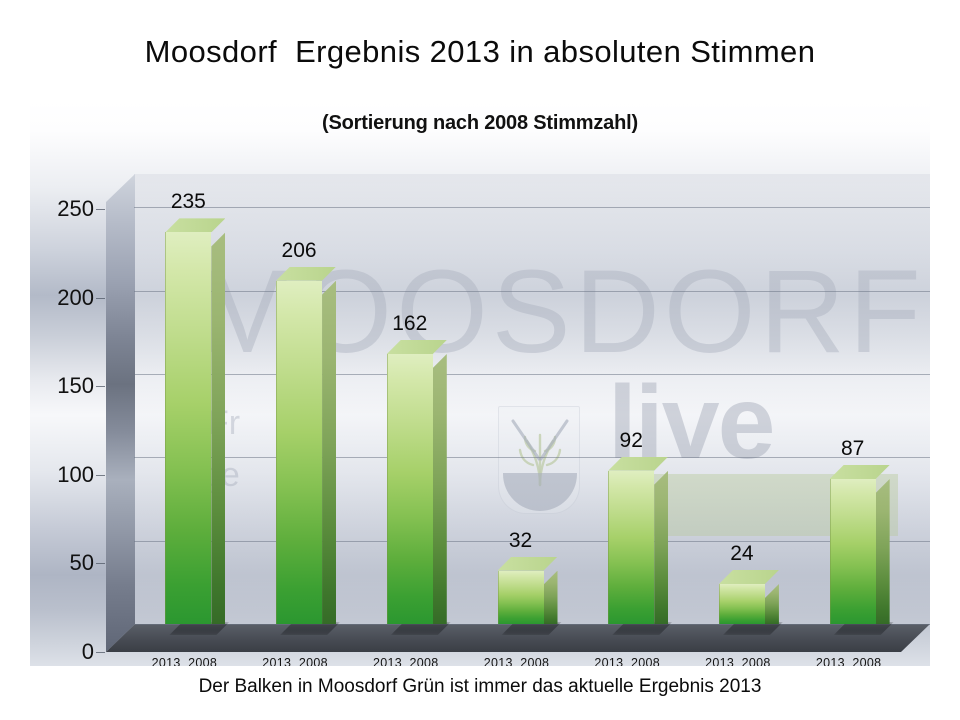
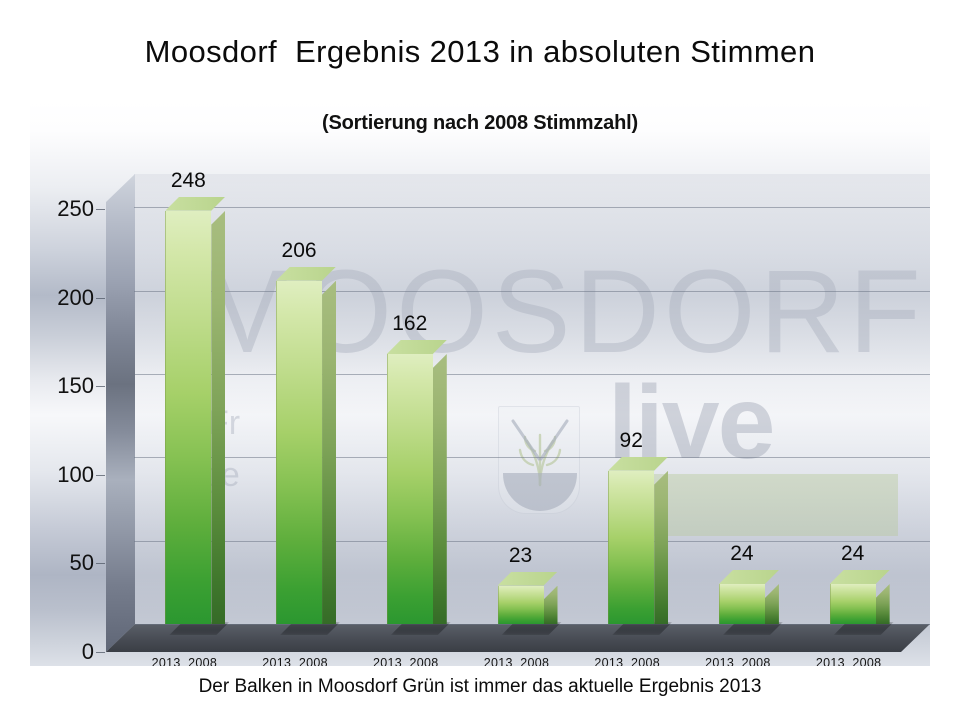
SPÖ: 235 -> 248
BZÖ: 32 -> 23
Sonstige: 87 -> 24
